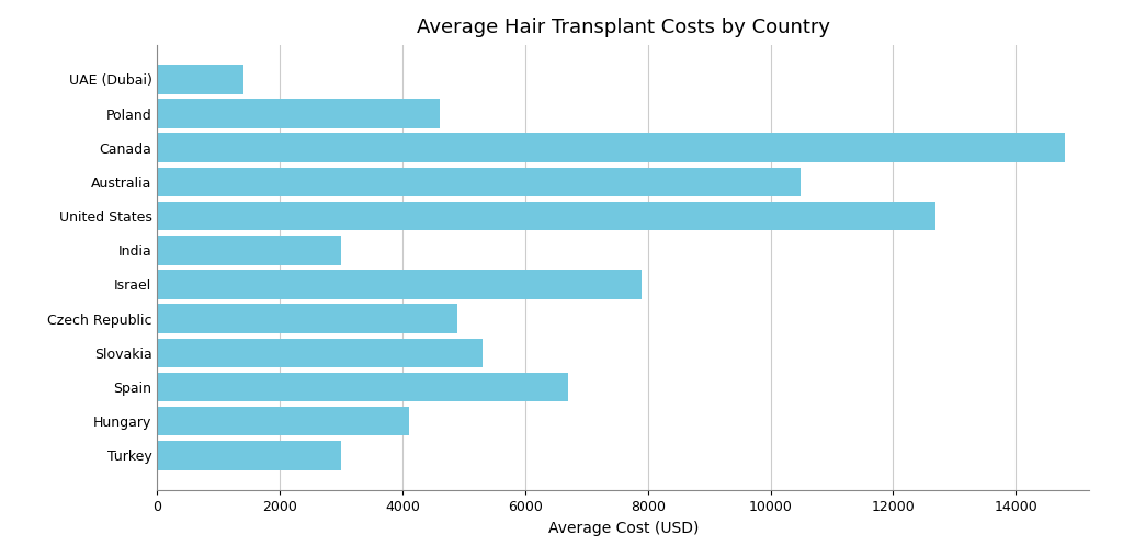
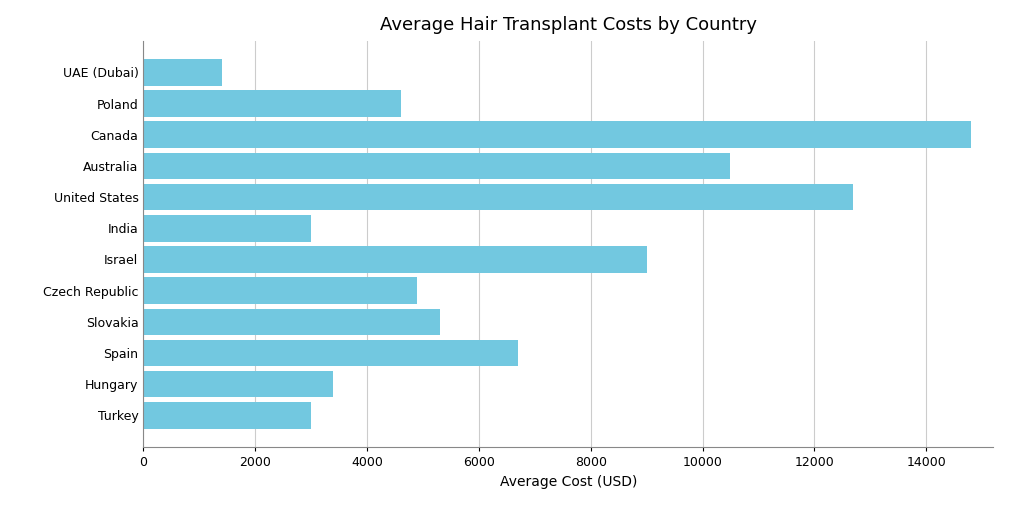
Israel: 7900 -> 9000
Hungary: 4100 -> 3400
